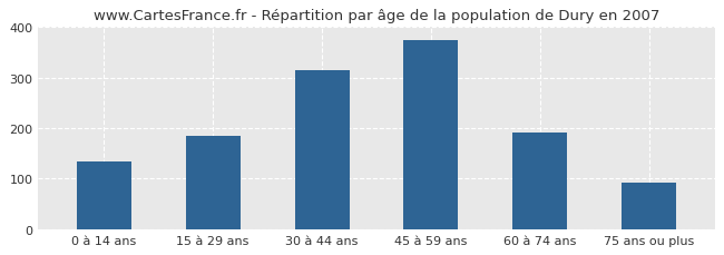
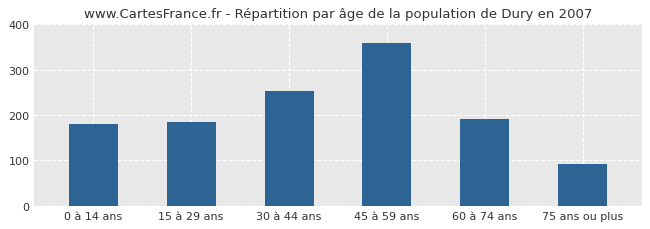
0 à 14 ans: 135 -> 180
30 à 44 ans: 315 -> 252
45 à 59 ans: 375 -> 358
